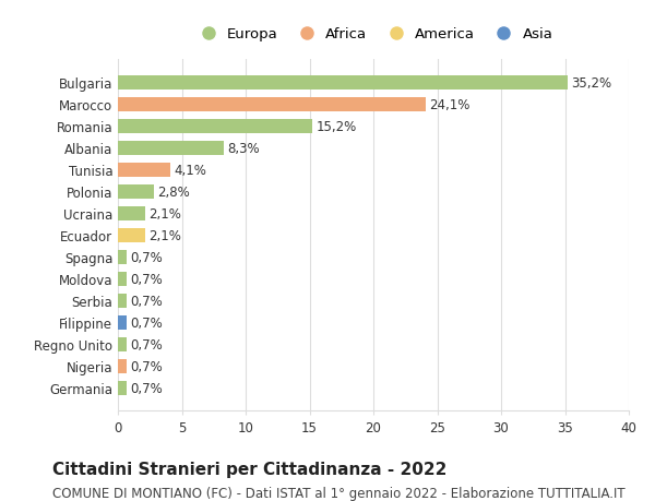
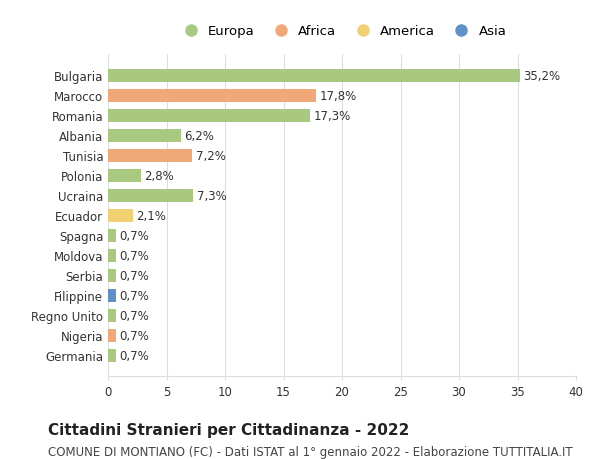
Marocco: 24,1% -> 17,8%
Romania: 15,2% -> 17,3%
Albania: 8,3% -> 6,2%
Tunisia: 4,1% -> 7,2%
Ucraina: 2,1% -> 7,3%
